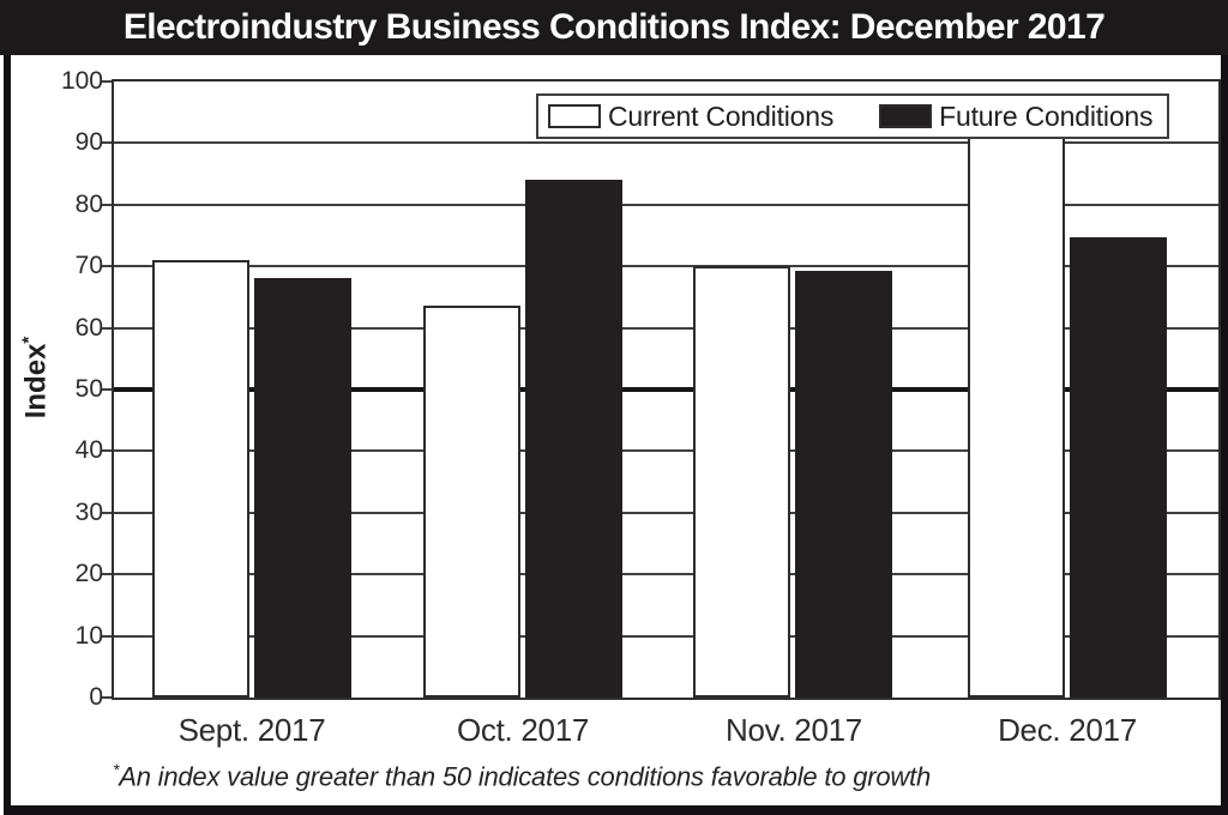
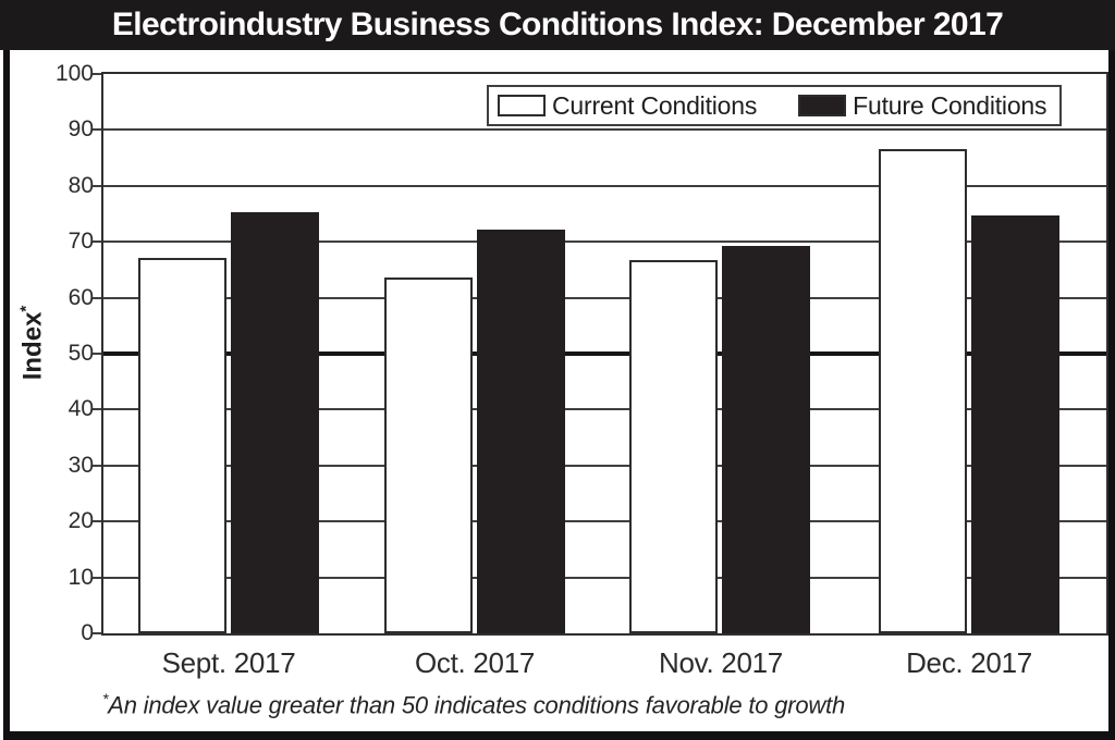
Current Conditions/Sept. 2017: 71 -> 67
Future Conditions/Sept. 2017: 68 -> 75
Future Conditions/Oct. 2017: 84 -> 72
Current Conditions/Nov. 2017: 70 -> 67
Current Conditions/Dec. 2017: 91 -> 86
